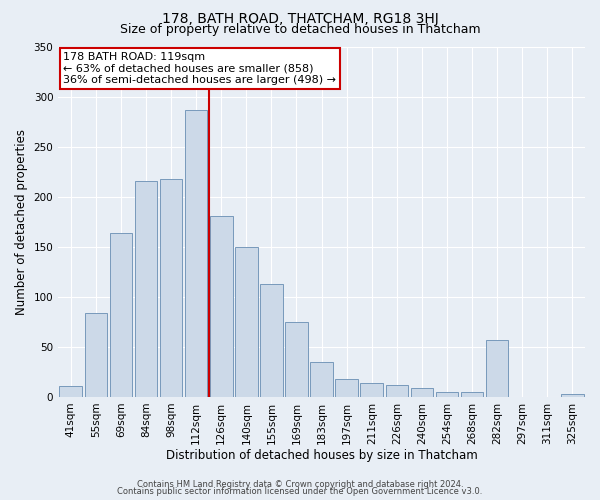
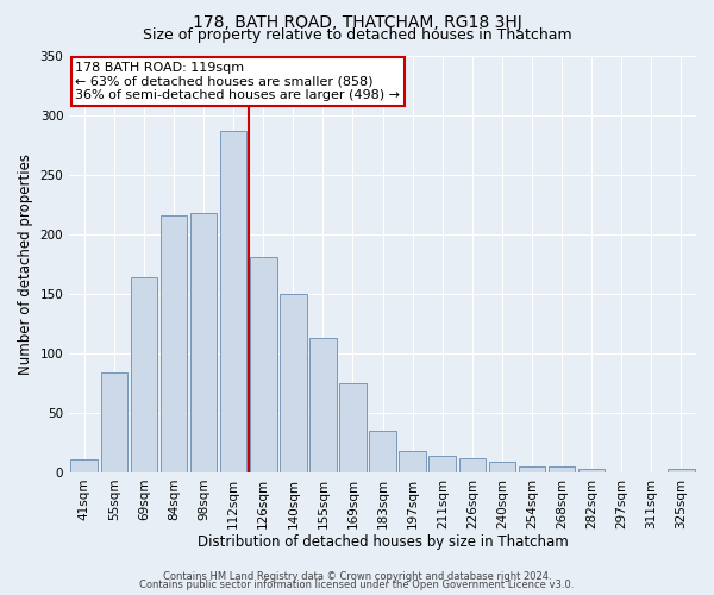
282sqm: 57 -> 3
